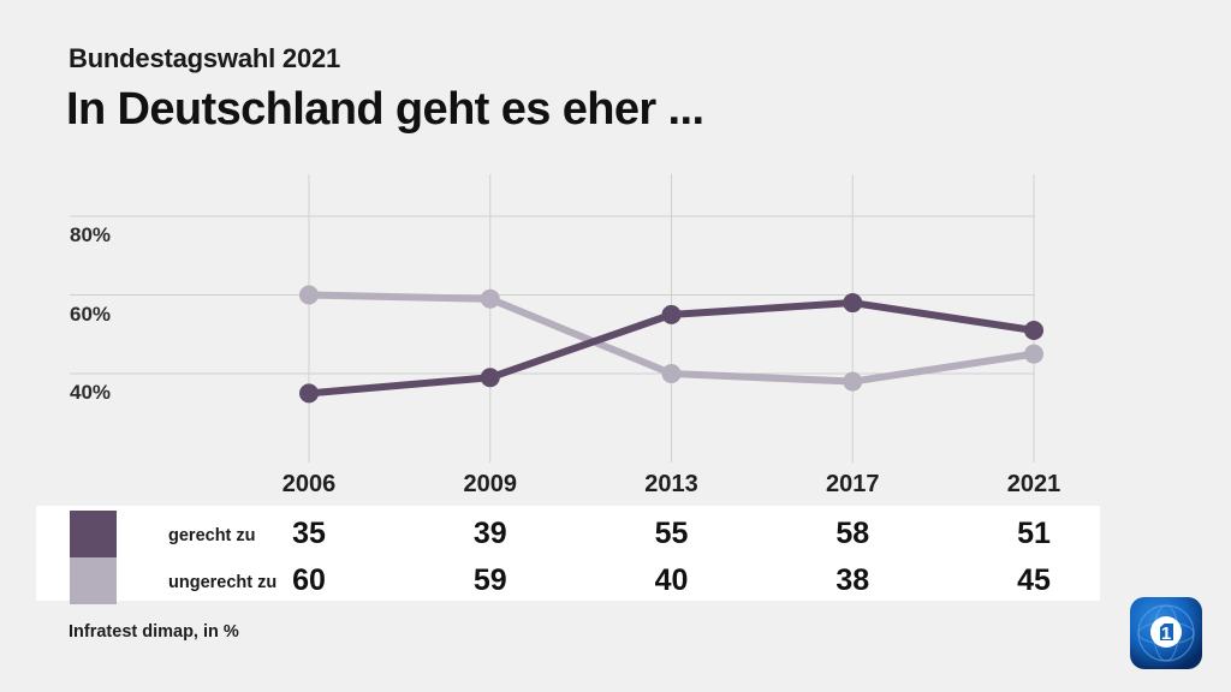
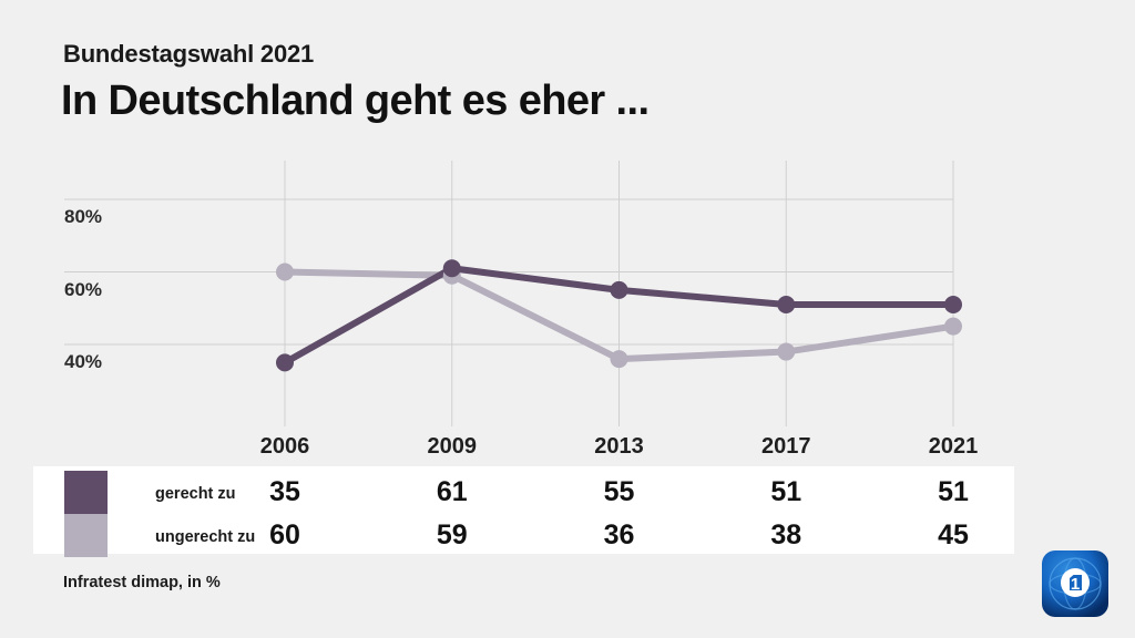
gerecht zu/2009: 39 -> 61
ungerecht zu/2013: 40 -> 36
gerecht zu/2017: 58 -> 51
